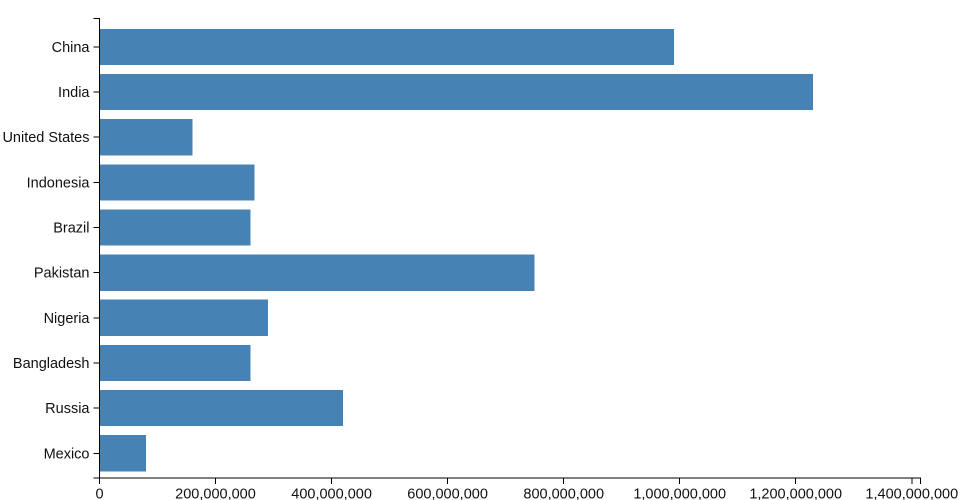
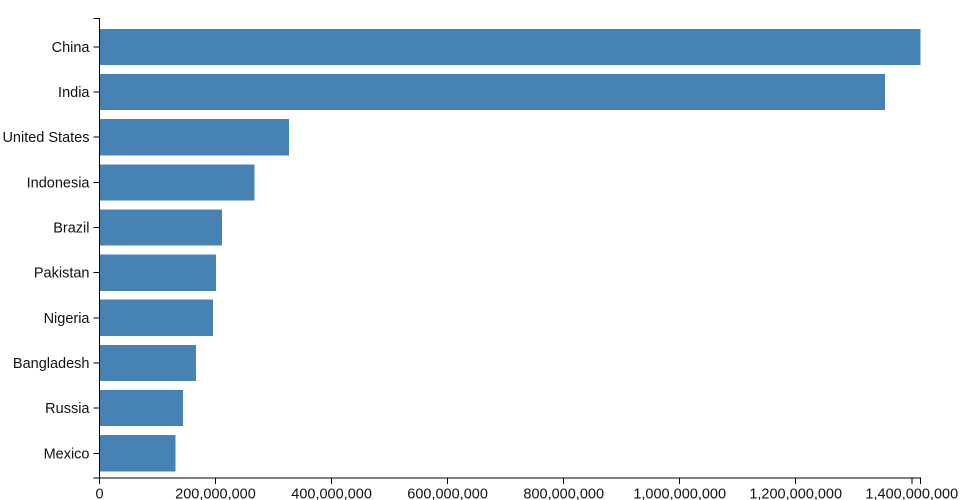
China: 990000000 -> 1420000000
India: 1230000000 -> 1350000000
United States: 160000000 -> 330000000
Brazil: 260000000 -> 210000000
Pakistan: 750000000 -> 200000000
Nigeria: 290000000 -> 200000000
Bangladesh: 260000000 -> 170000000
Russia: 420000000 -> 140000000
Mexico: 80000000 -> 130000000
